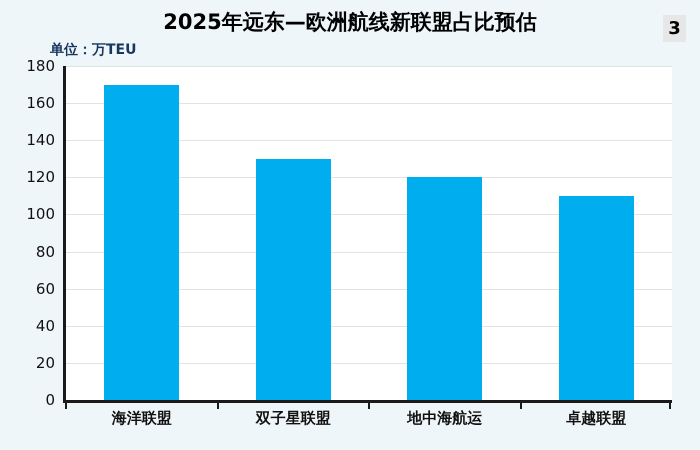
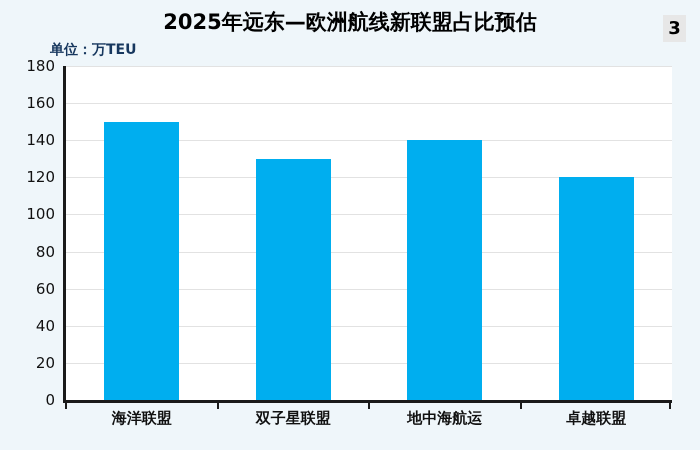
海洋联盟: 170 -> 150
地中海航运: 120 -> 140
卓越联盟: 110 -> 120
